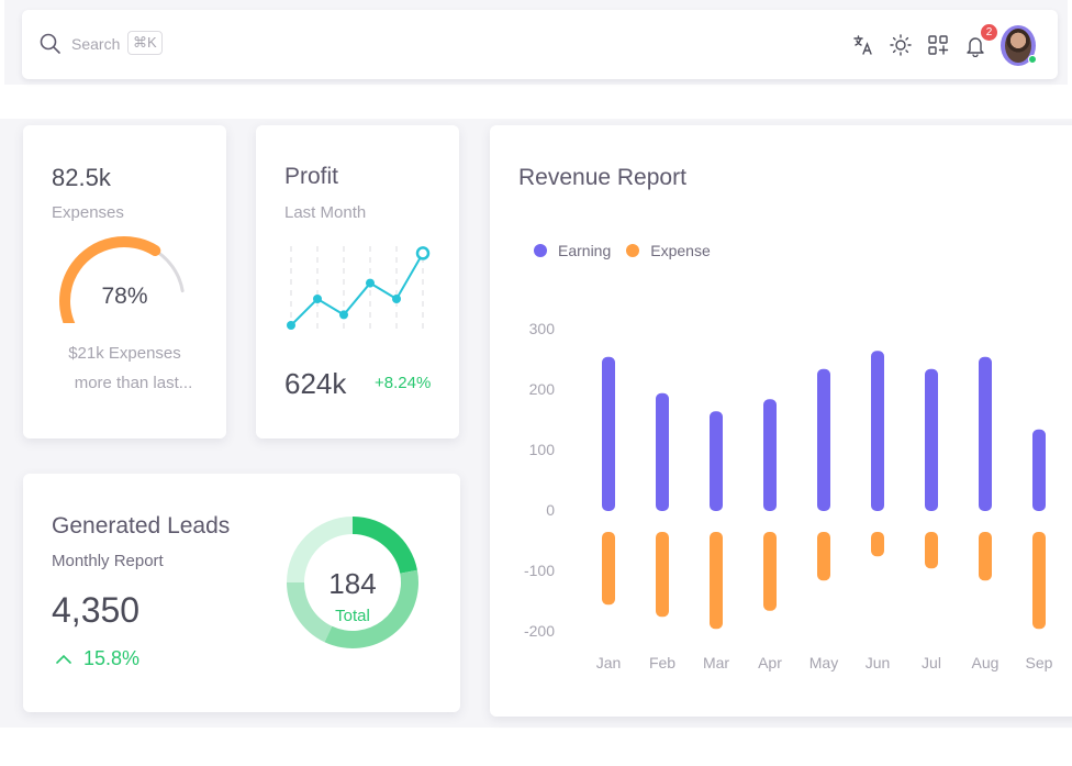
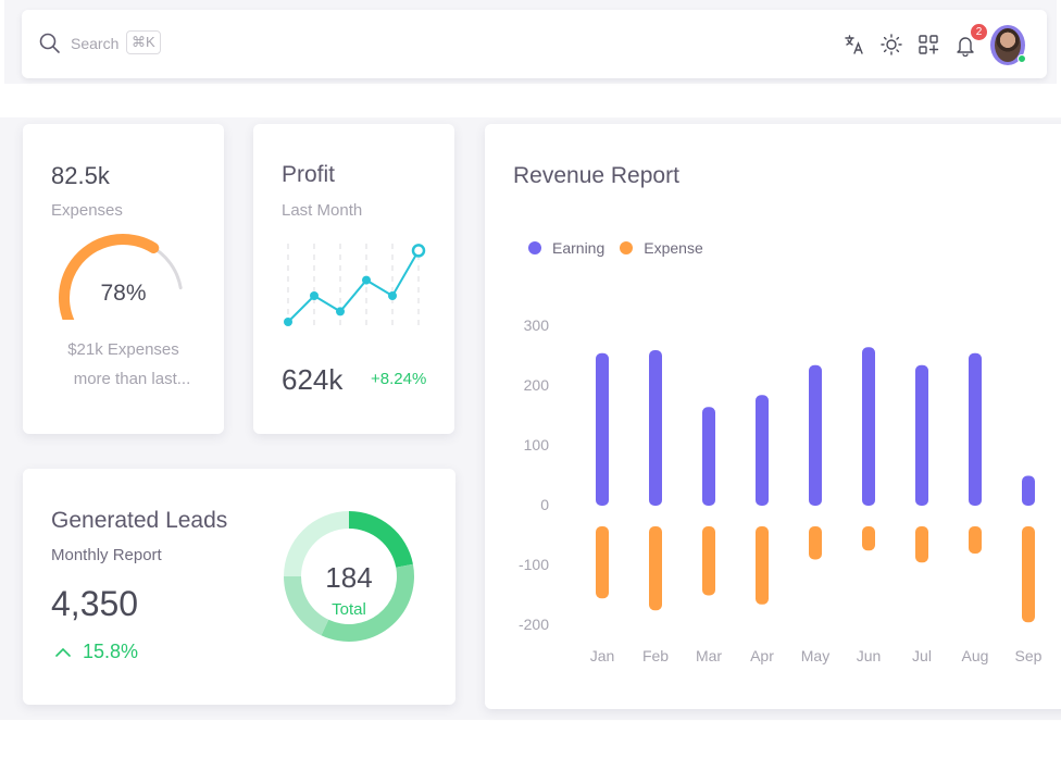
Earning/Feb: 200 -> 260
Expense/Mar: -200 -> -150
Expense/May: -120 -> -90
Expense/Aug: -120 -> -80
Earning/Sep: 140 -> 50
